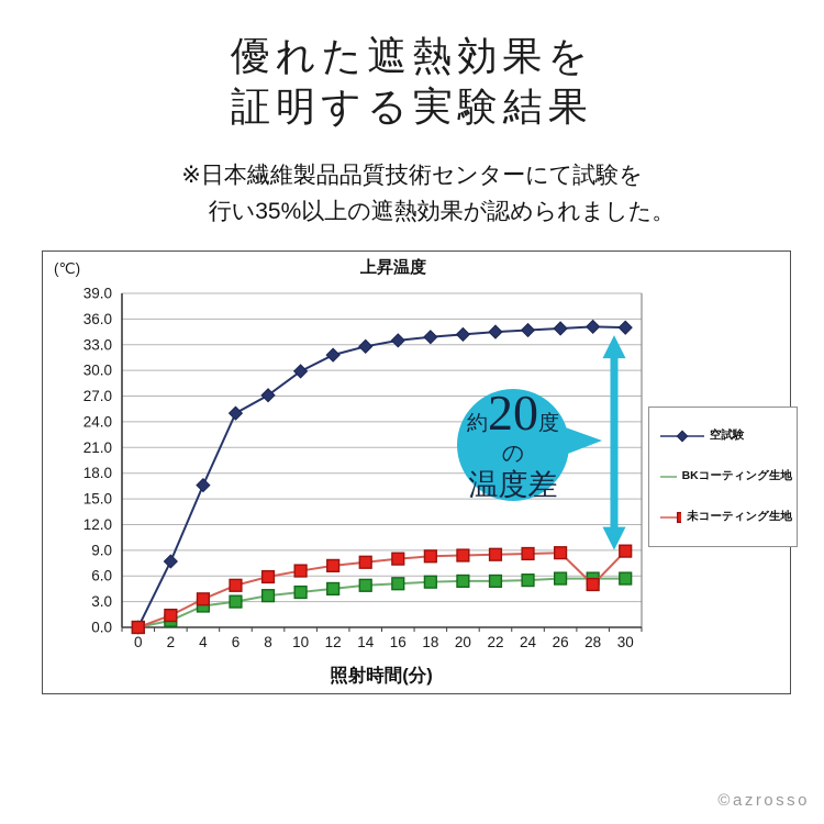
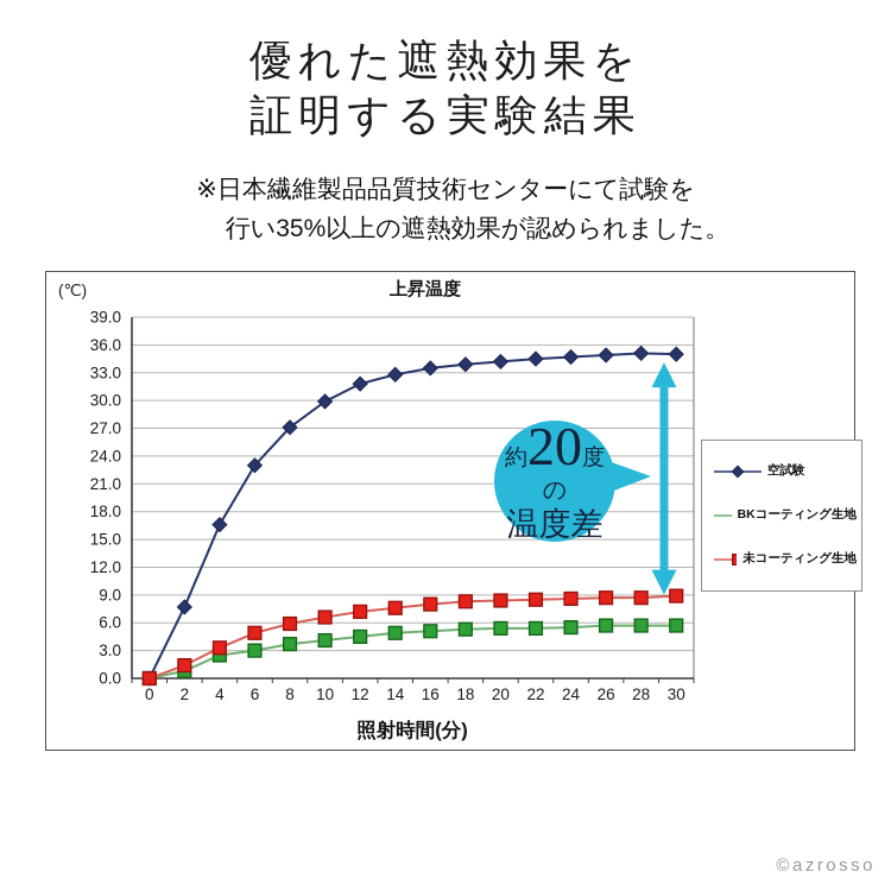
空試験/6: 25 -> 23
未コーティング生地/28: 5 -> 9
